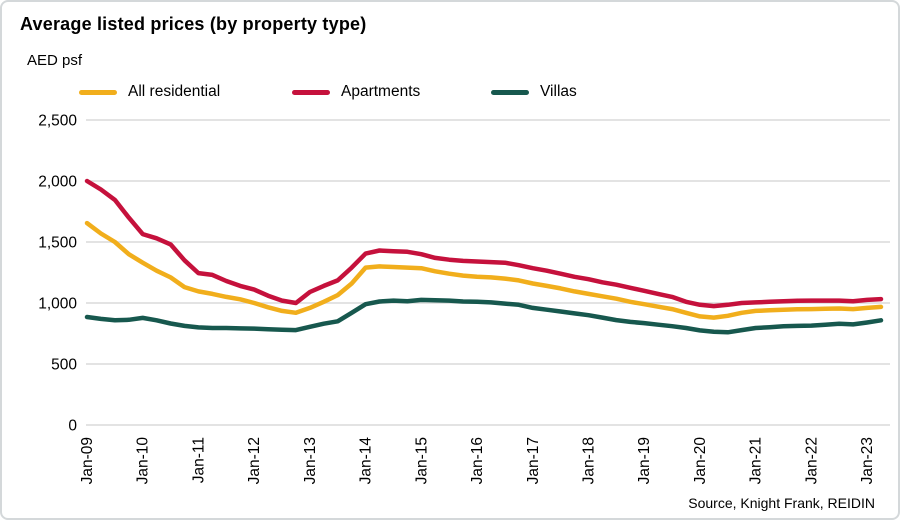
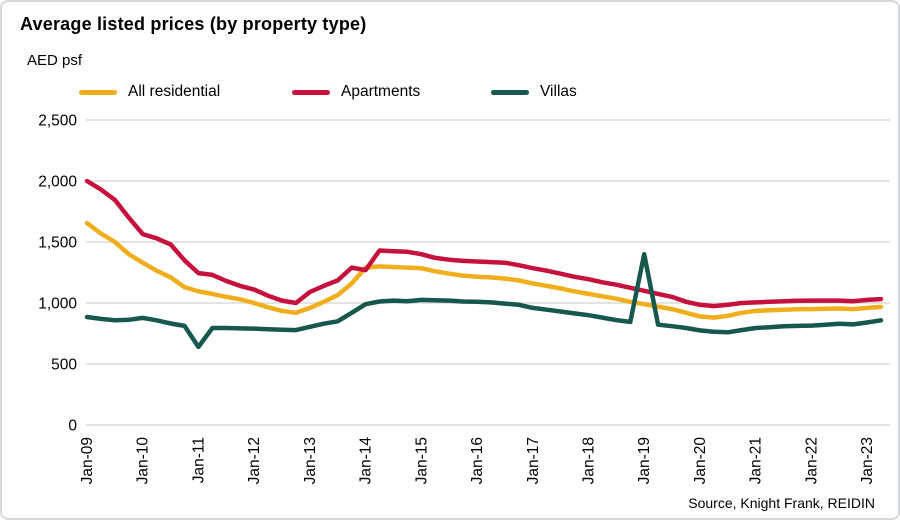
Villas/Jan-11: 800 -> 640
Apartments/Jan-14: 1400 -> 1270
Villas/Jan-19: 840 -> 1400
